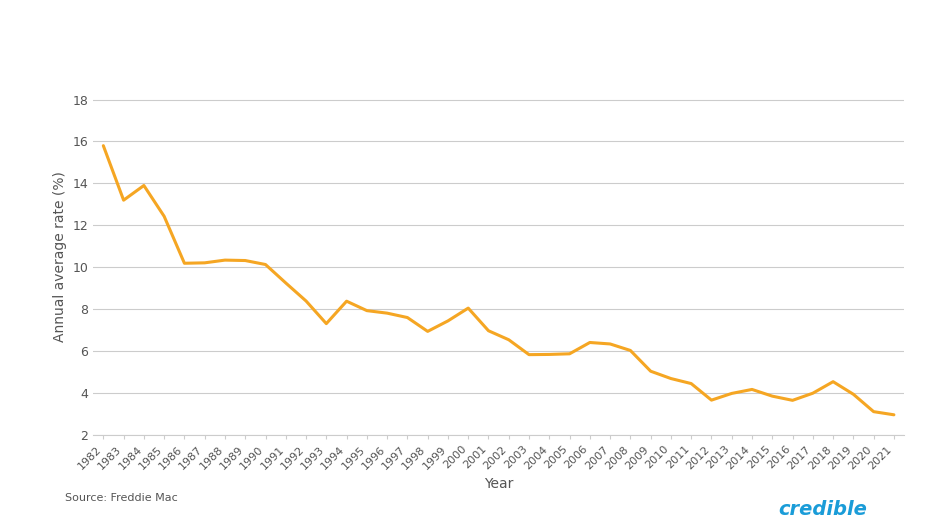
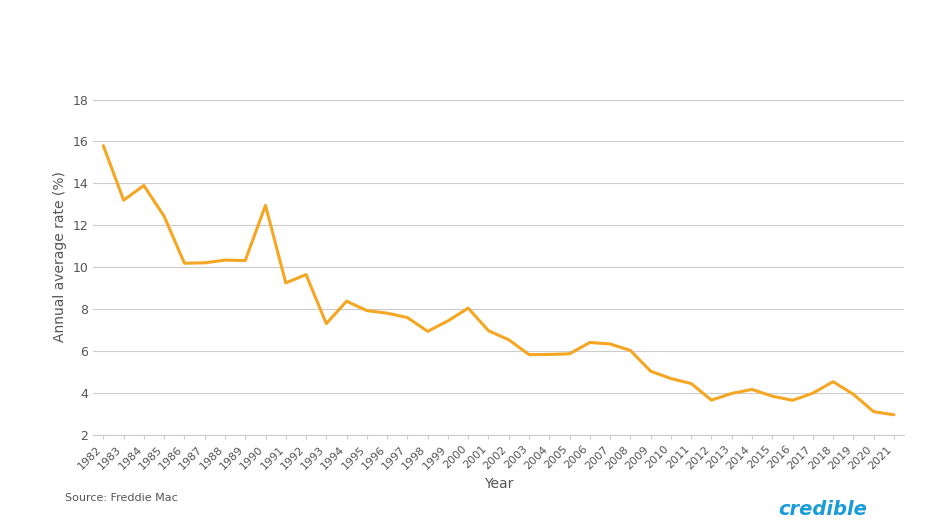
1990: 10.13 -> 12.95
1992: 8.39 -> 9.65
